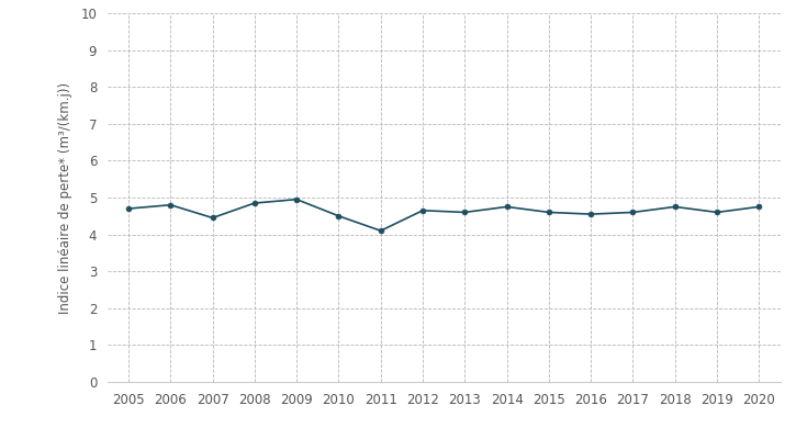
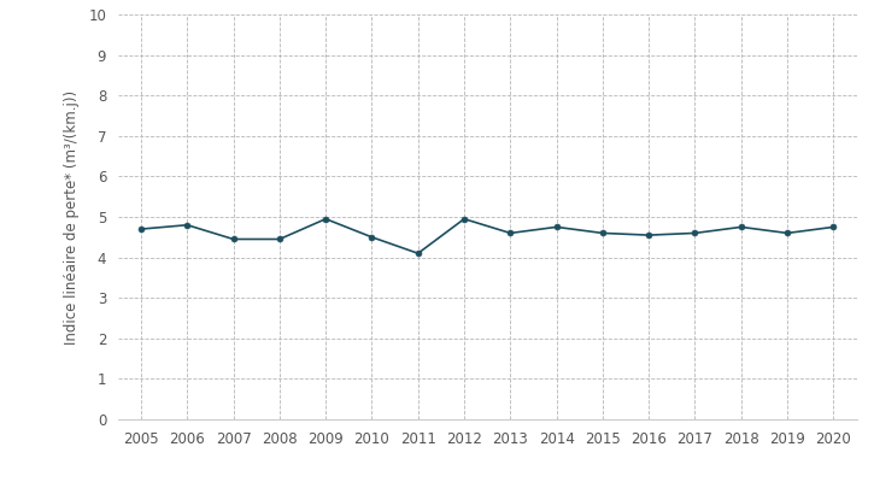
2008: 4.85 -> 4.45
2012: 4.65 -> 4.95
